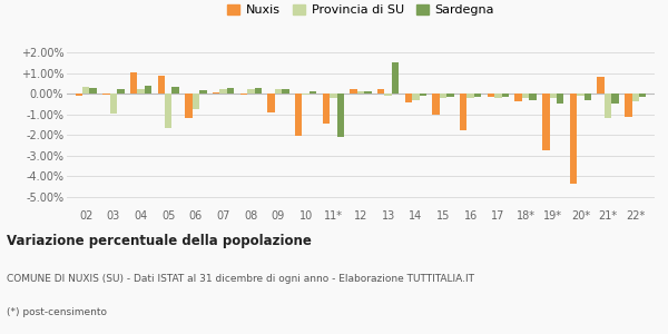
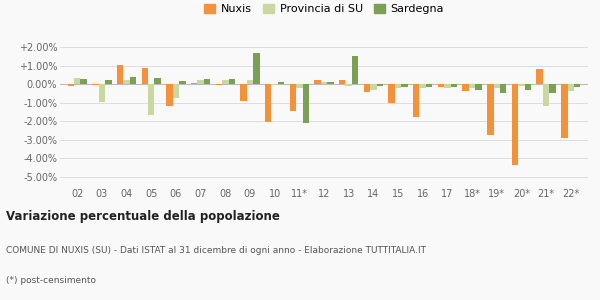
Sardegna/09: 0.2% -> 1.7%
Nuxis/22*: -1.1% -> -2.9%
